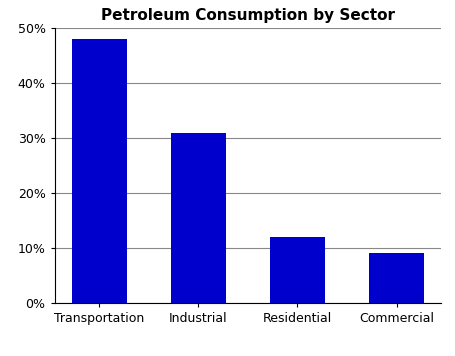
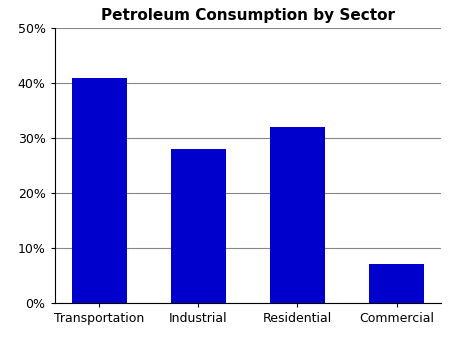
Transportation: 48% -> 41%
Industrial: 31% -> 28%
Residential: 12% -> 32%
Commercial: 9% -> 7%
